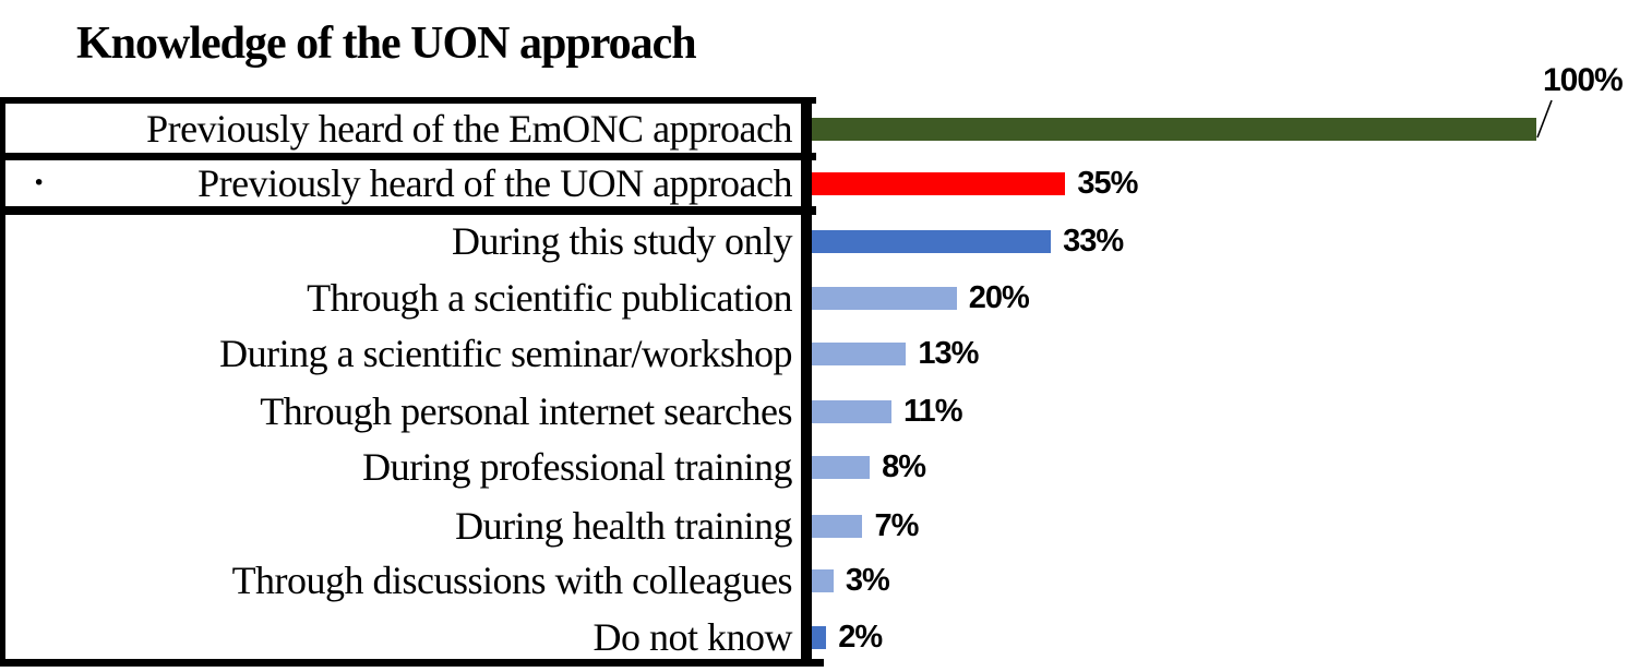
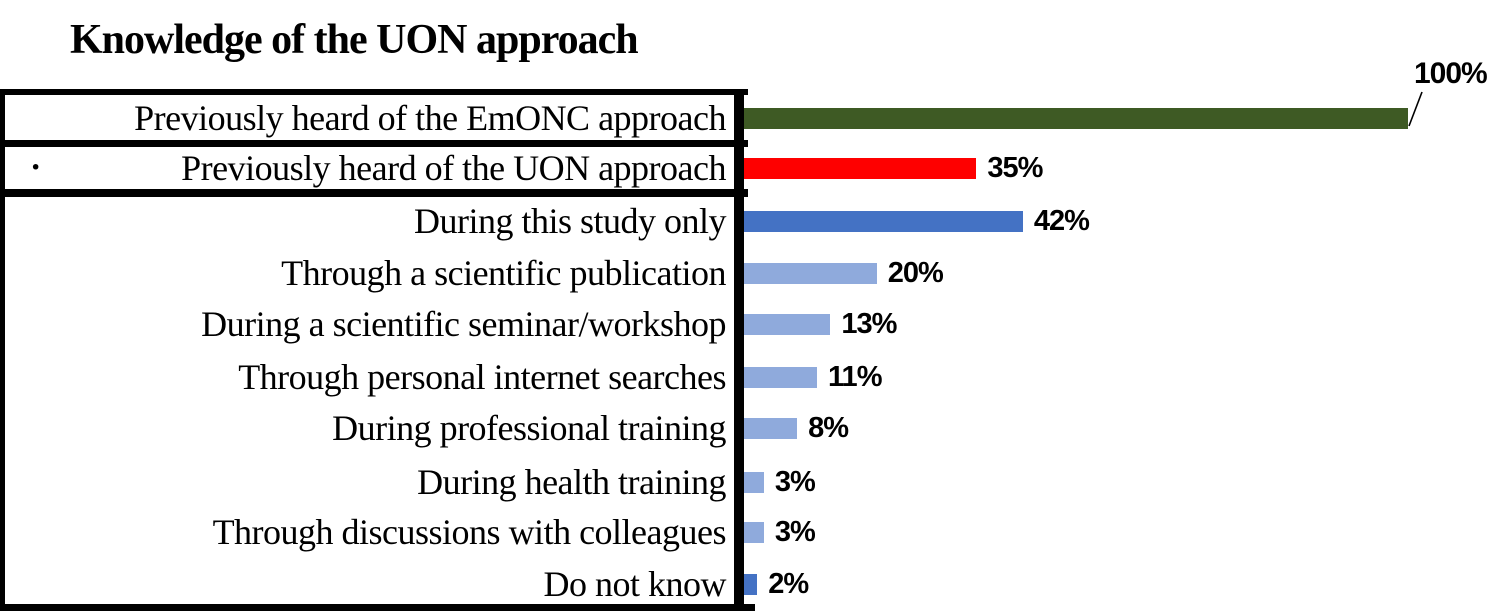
During this study only: 33% -> 42%
During health training: 7% -> 3%
